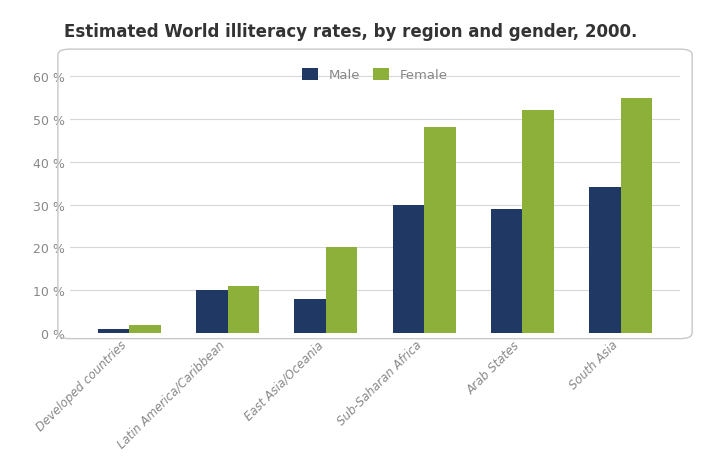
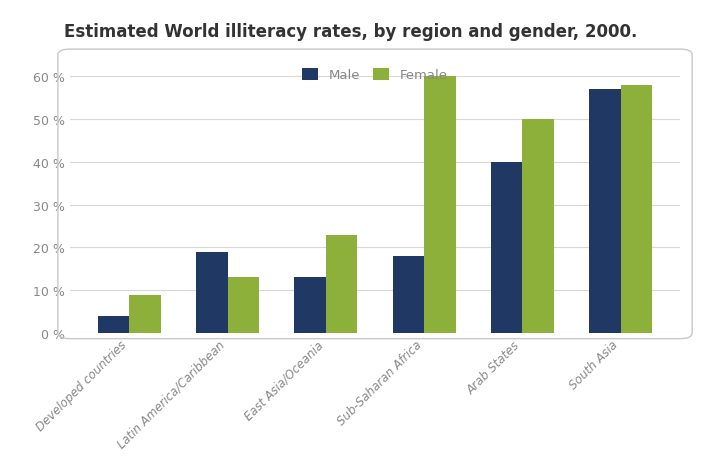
Male/Developed countries: 1 % -> 4 %
Female/Developed countries: 2 % -> 9 %
Male/Latin America/Caribbean: 10 % -> 19 %
Female/Latin America/Caribbean: 11 % -> 13 %
Male/East Asia/Oceania: 8 % -> 13 %
Female/East Asia/Oceania: 20 % -> 23 %
Male/Sub-Saharan Africa: 30 % -> 18 %
Female/Sub-Saharan Africa: 48 % -> 60 %
Male/Arab States: 29 % -> 40 %
Female/Arab States: 52 % -> 50 %
Male/South Asia: 34 % -> 57 %
Female/South Asia: 55 % -> 58 %
